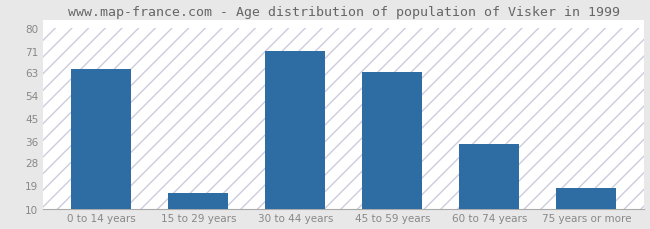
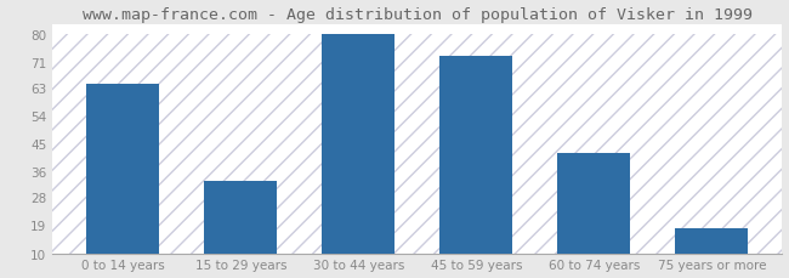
15 to 29 years: 16 -> 33
30 to 44 years: 71 -> 80
45 to 59 years: 63 -> 73
60 to 74 years: 35 -> 42
